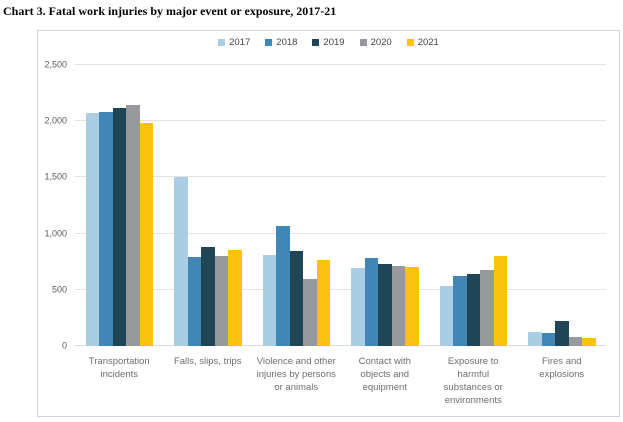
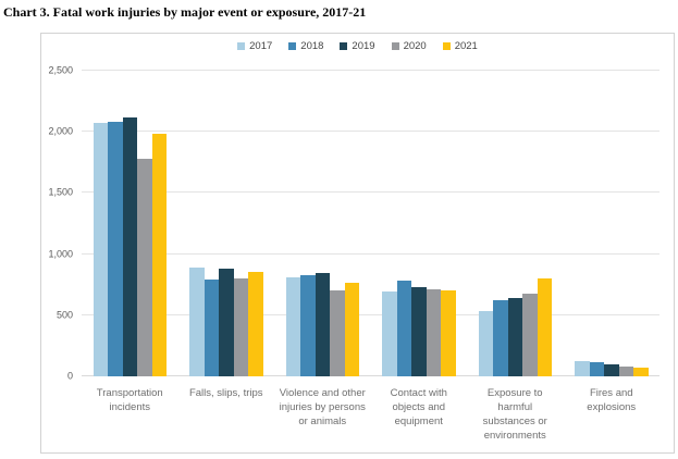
2020/Transportation incidents: 2140 -> 1780
2017/Falls, slips, trips: 1500 -> 890
2018/Violence and other injuries by persons or animals: 1070 -> 830
2020/Violence and other injuries by persons or animals: 600 -> 700
2019/Fires and explosions: 220 -> 100
